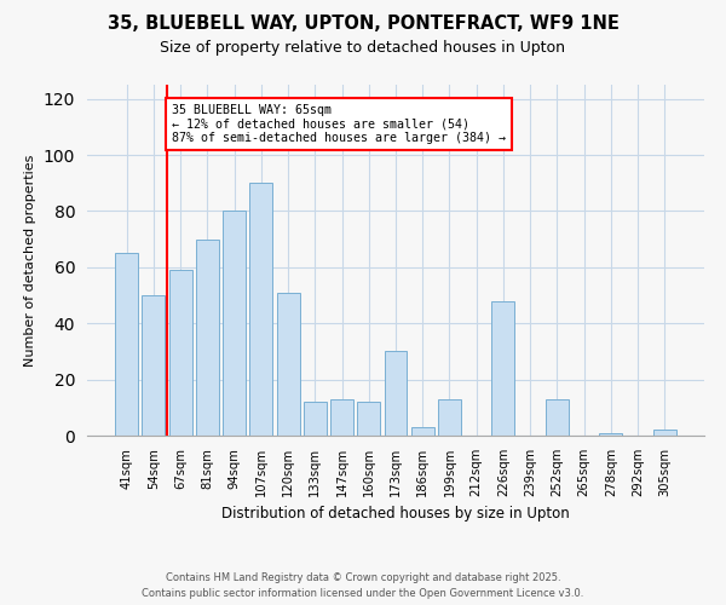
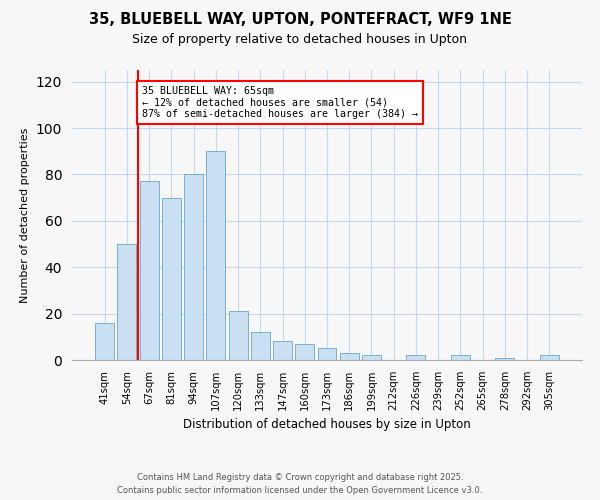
41sqm: 65 -> 16
67sqm: 59 -> 77
120sqm: 51 -> 21
147sqm: 13 -> 8
160sqm: 12 -> 7
173sqm: 30 -> 5
199sqm: 13 -> 2
226sqm: 48 -> 2
252sqm: 13 -> 2
